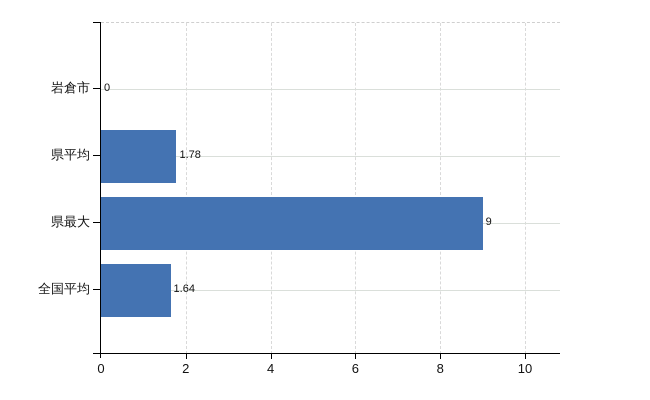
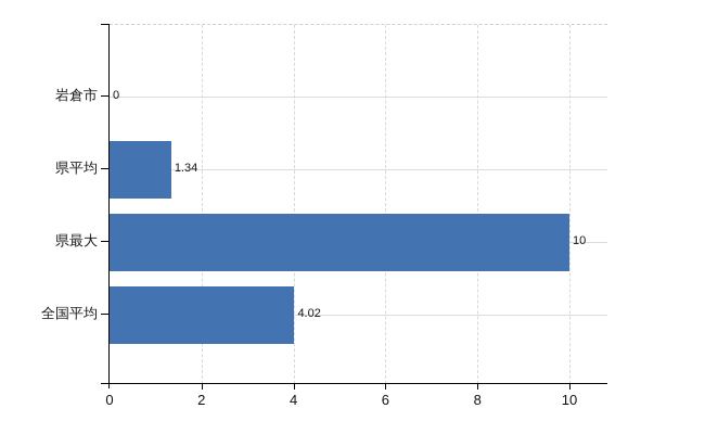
県平均: 1.78 -> 1.34
県最大: 9 -> 10
全国平均: 1.64 -> 4.02
